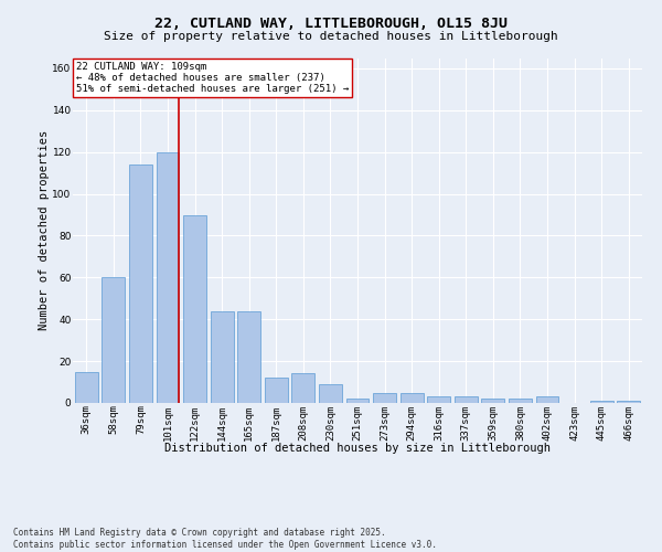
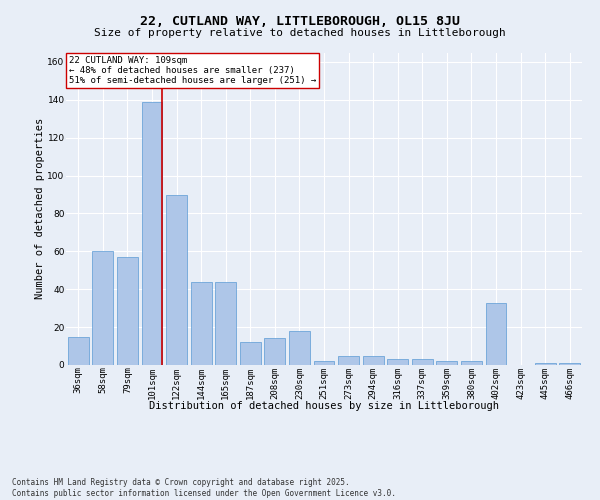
79sqm: 114 -> 57
101sqm: 120 -> 139
230sqm: 9 -> 18
402sqm: 3 -> 33
